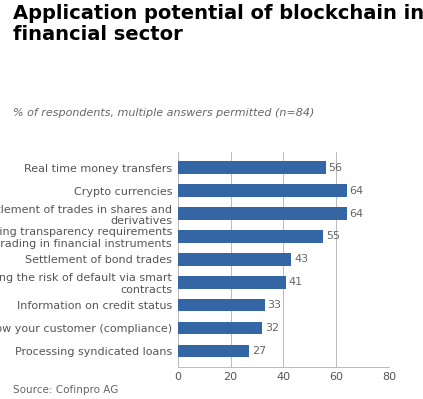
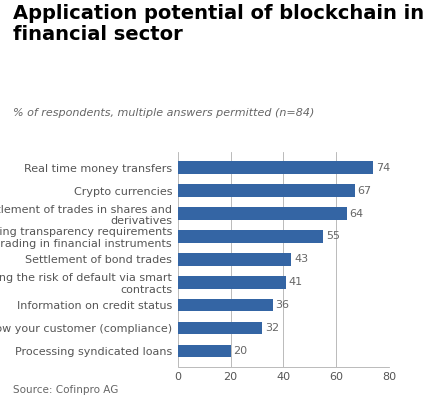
Real time money transfers: 56 -> 74
Crypto currencies: 64 -> 67
Information on credit status: 33 -> 36
Processing syndicated loans: 27 -> 20
